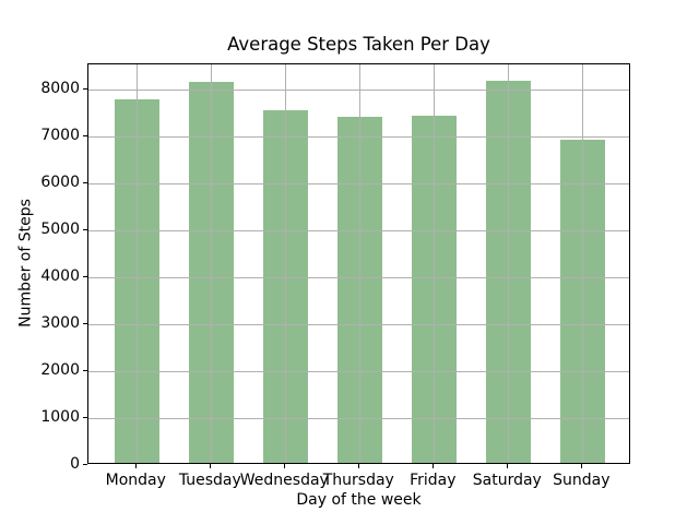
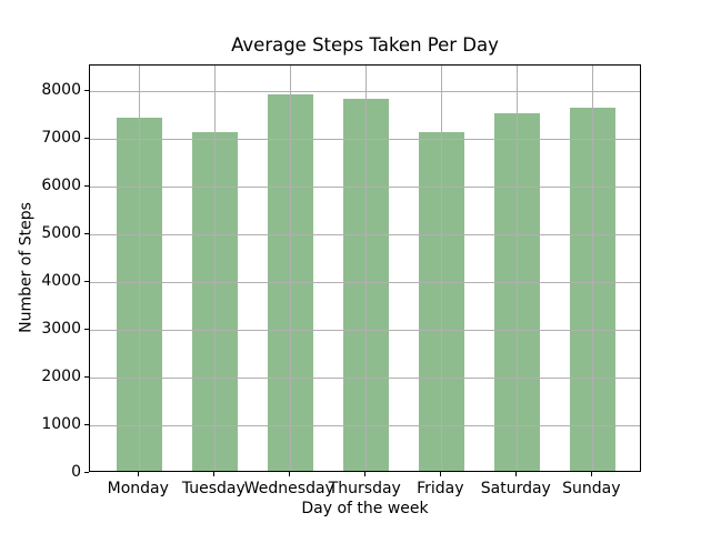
Monday: 7800 -> 7400
Tuesday: 8100 -> 7100
Wednesday: 7500 -> 7900
Thursday: 7400 -> 7800
Friday: 7400 -> 7100
Saturday: 8200 -> 7500
Sunday: 6900 -> 7600
